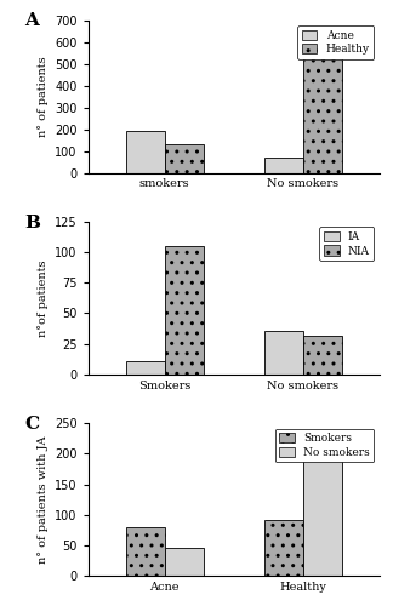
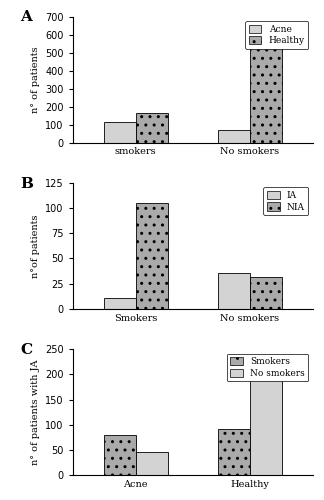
Acne/smokers: 190 -> 120
Healthy/smokers: 130 -> 160
